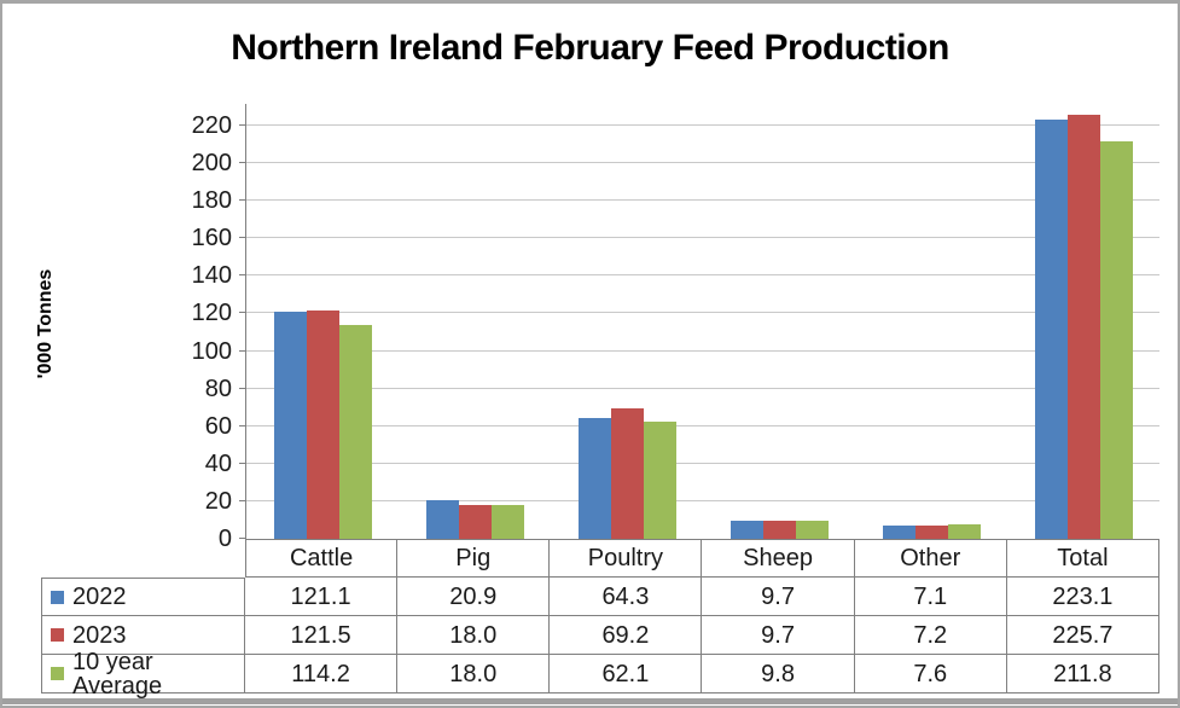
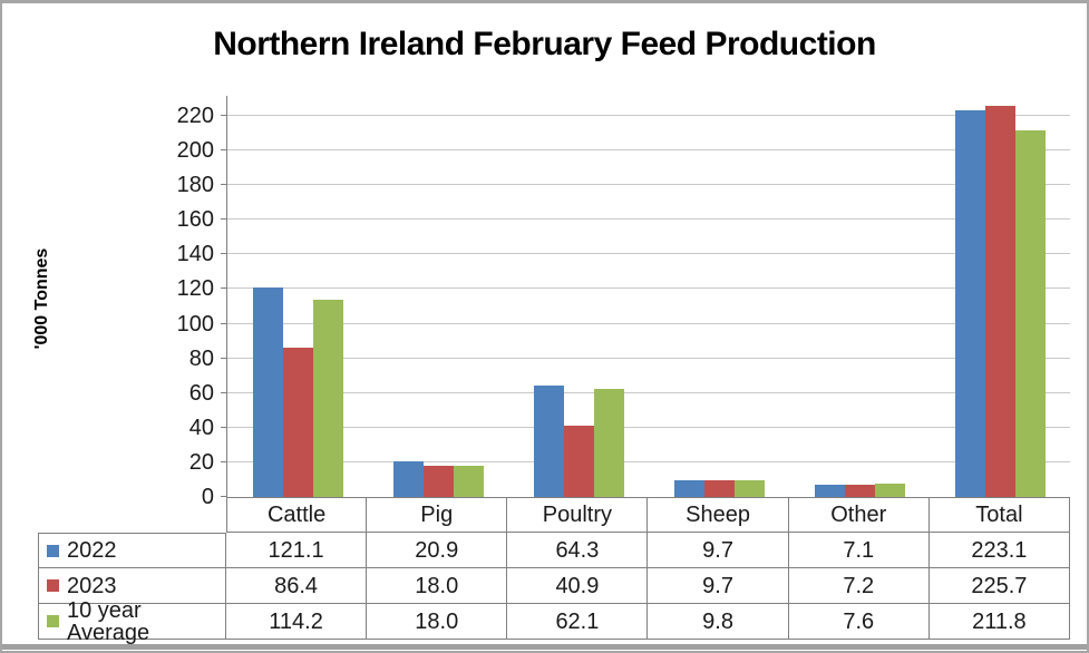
2023/Cattle: 121.5 -> 86.4
2023/Poultry: 69.2 -> 40.9
